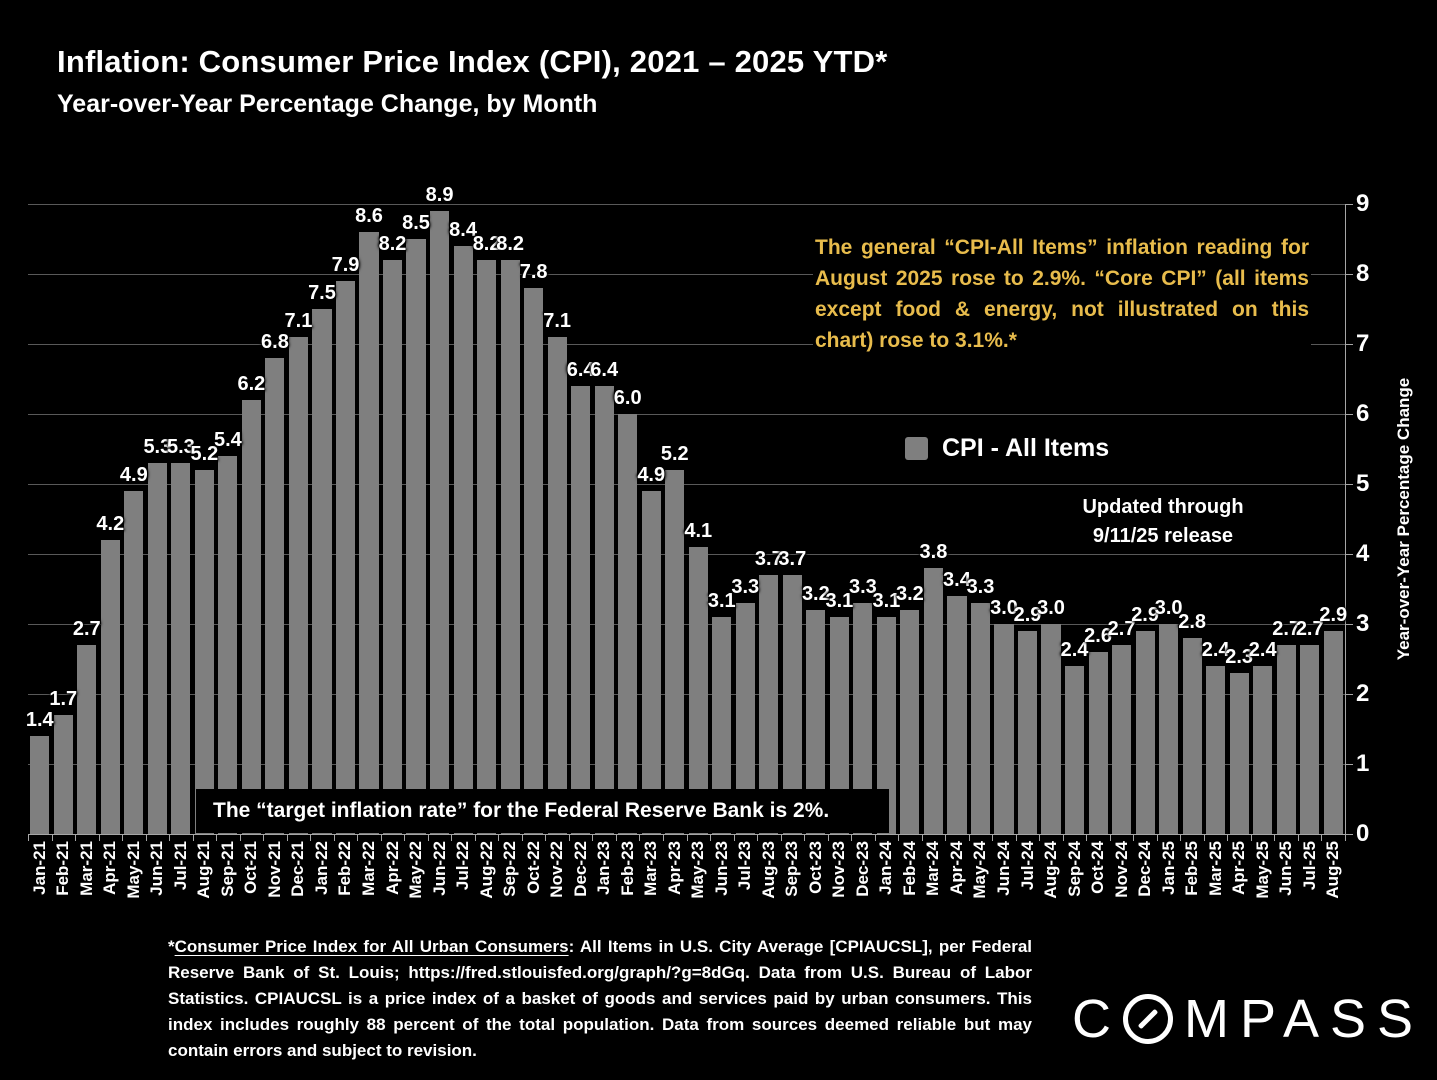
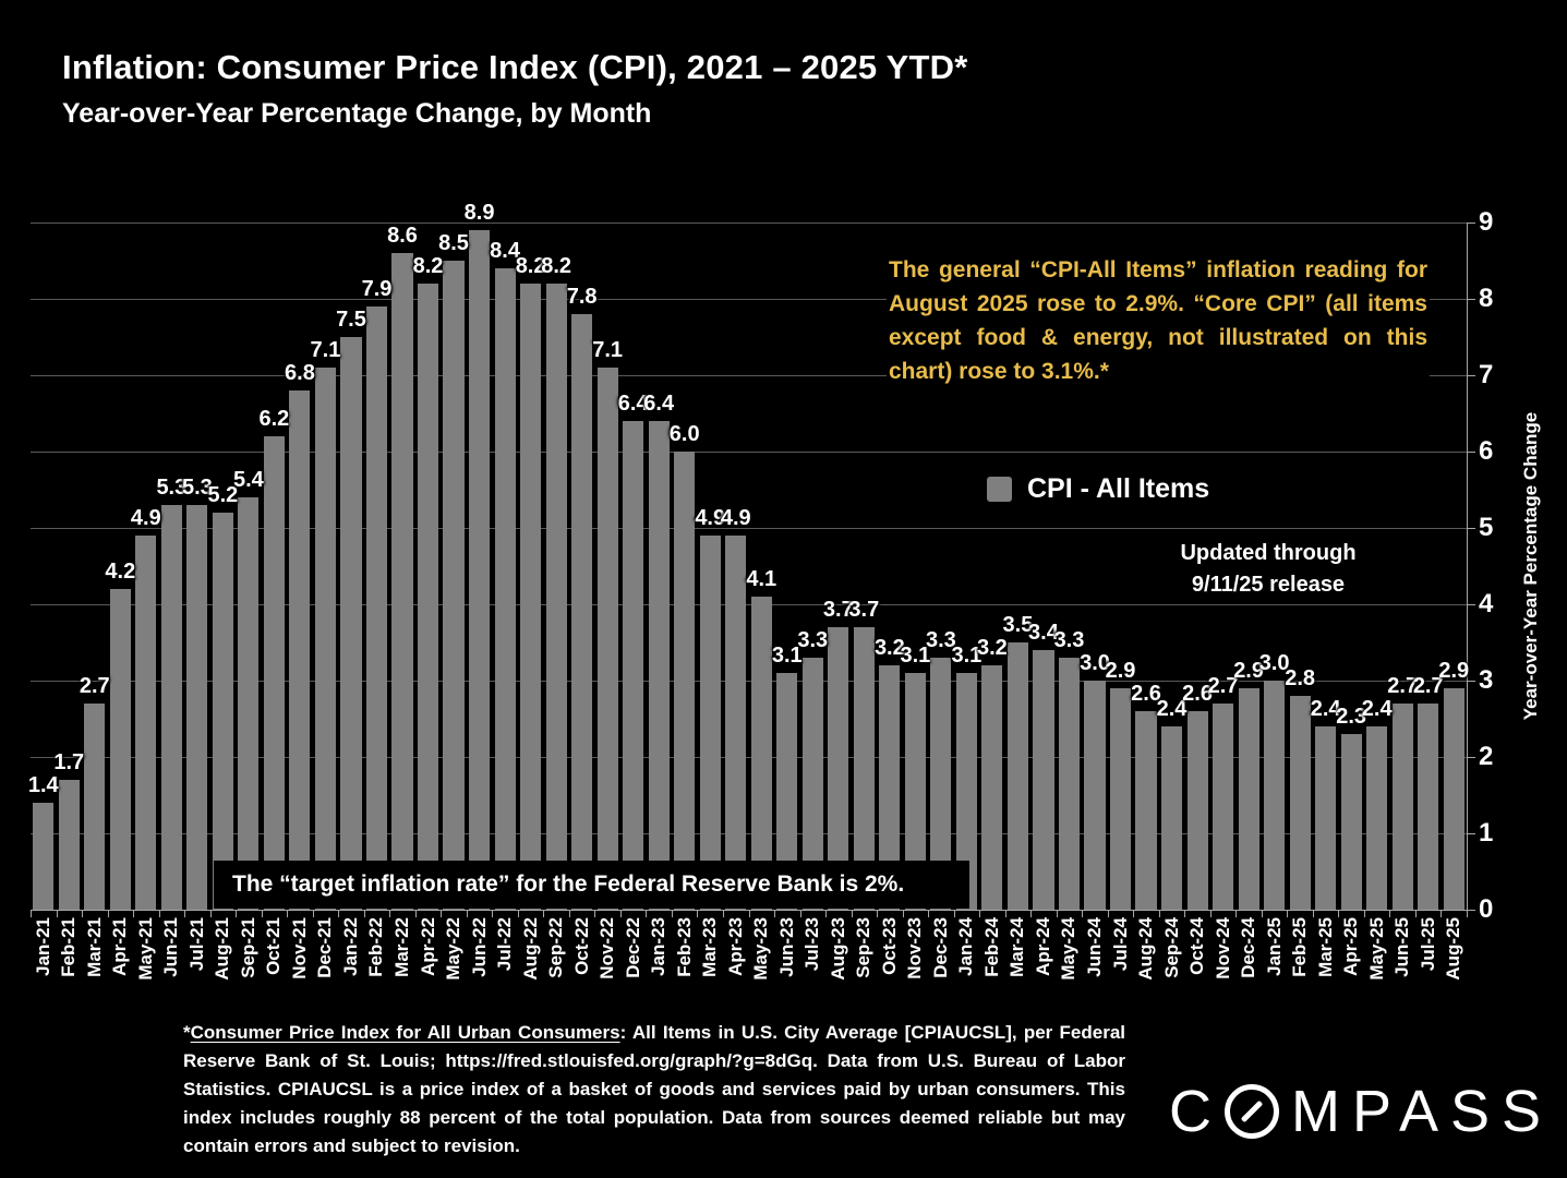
Apr-23: 5.2 -> 4.9
Mar-24: 3.8 -> 3.5
Aug-24: 3.0 -> 2.6
